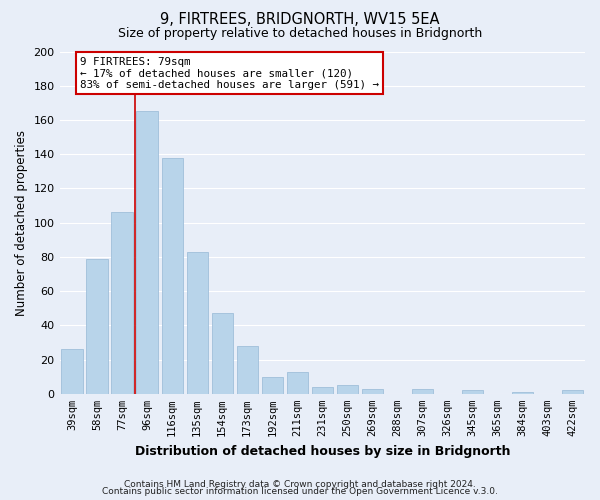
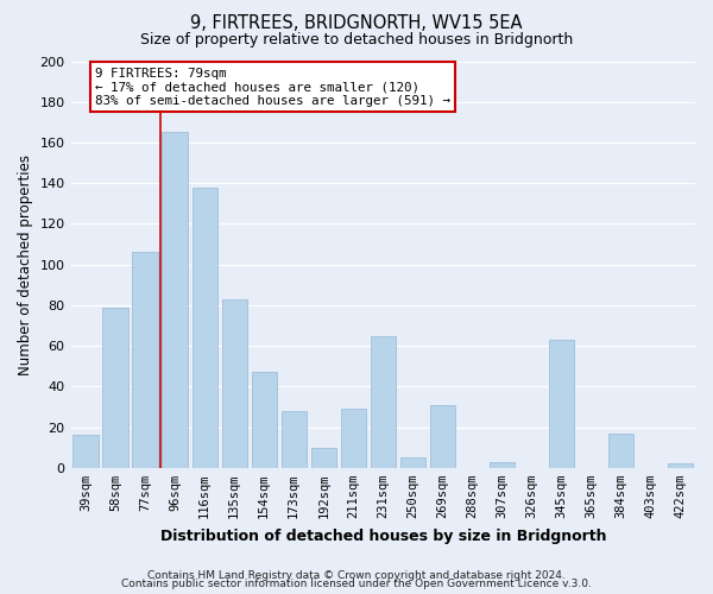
39sqm: 26 -> 16
211sqm: 13 -> 29
231sqm: 4 -> 65
269sqm: 3 -> 31
345sqm: 2 -> 63
384sqm: 1 -> 17
